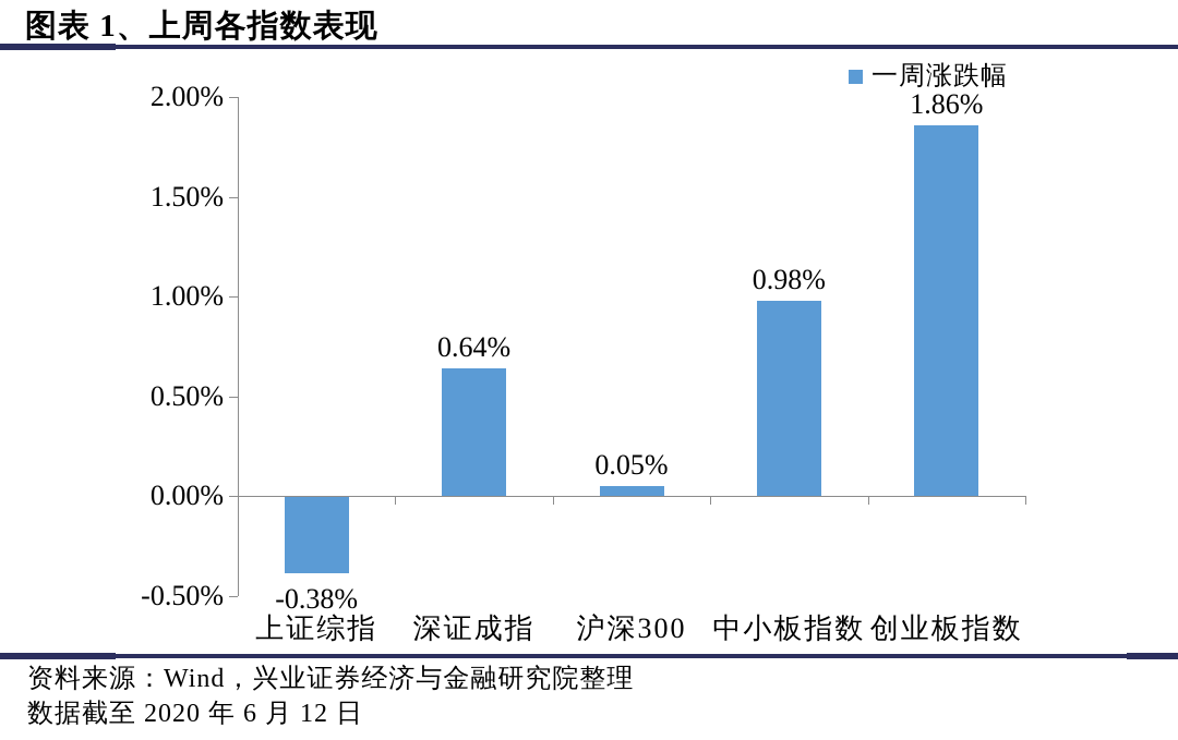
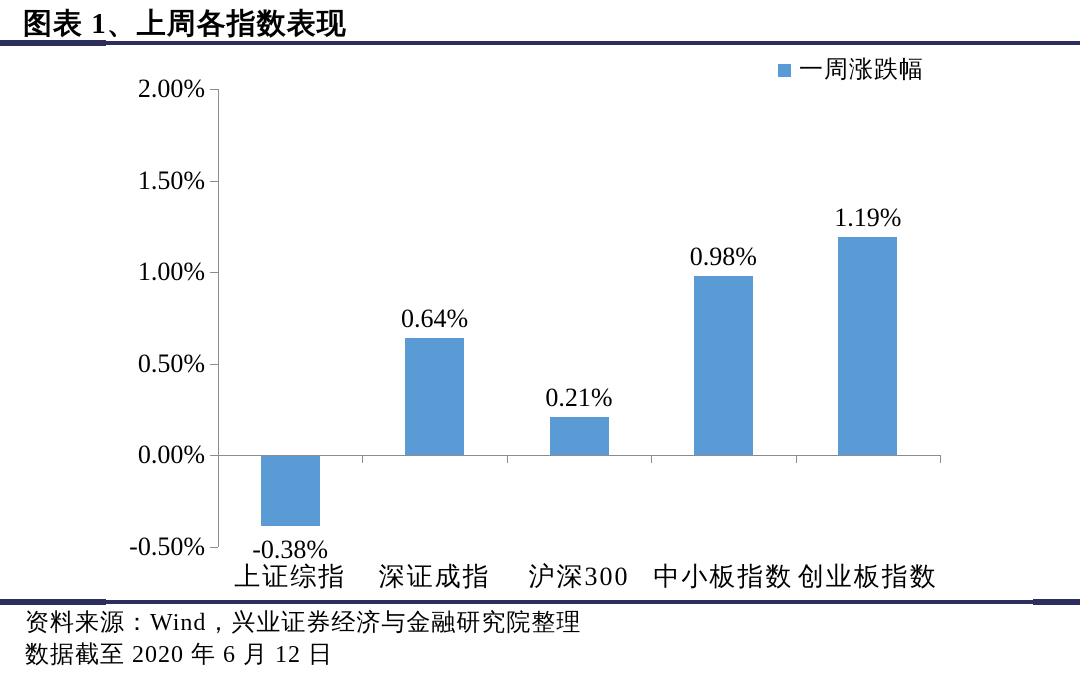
沪深300: 0.05% -> 0.21%
创业板指数: 1.86% -> 1.19%
